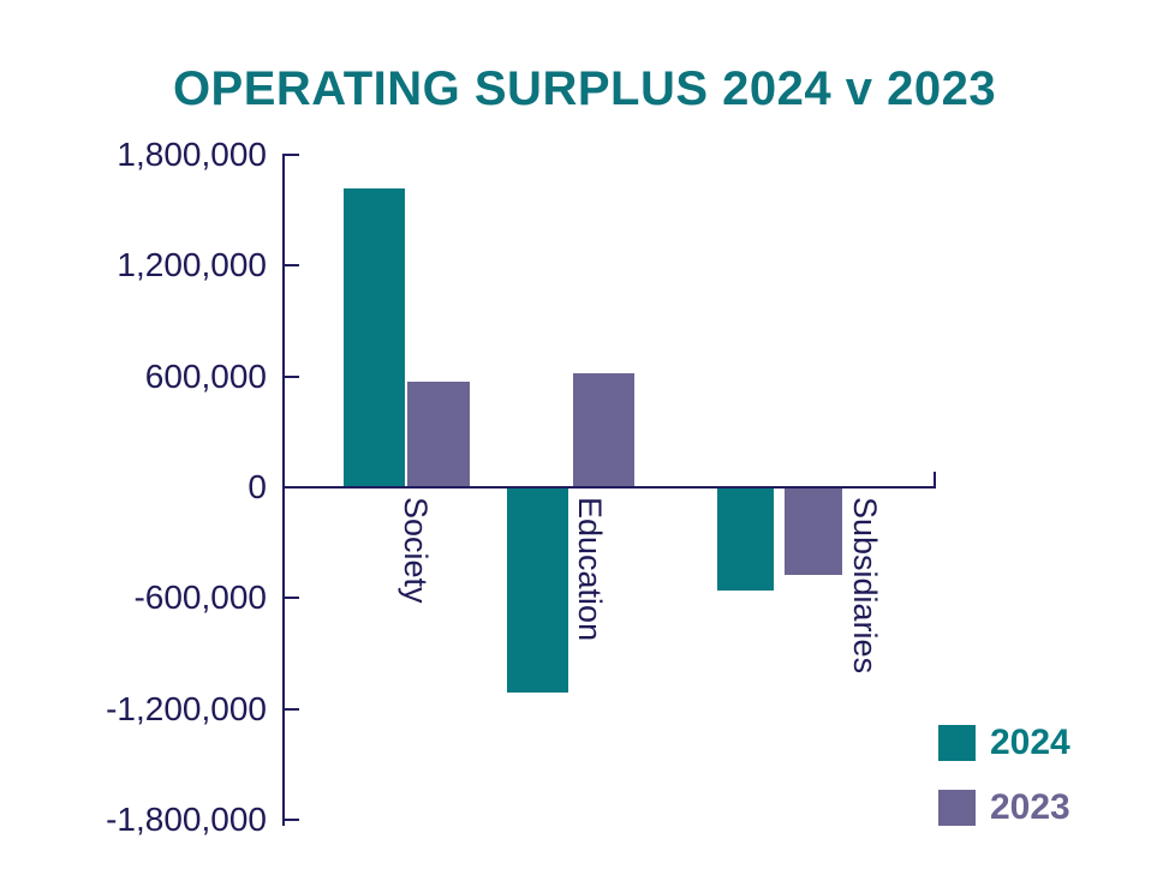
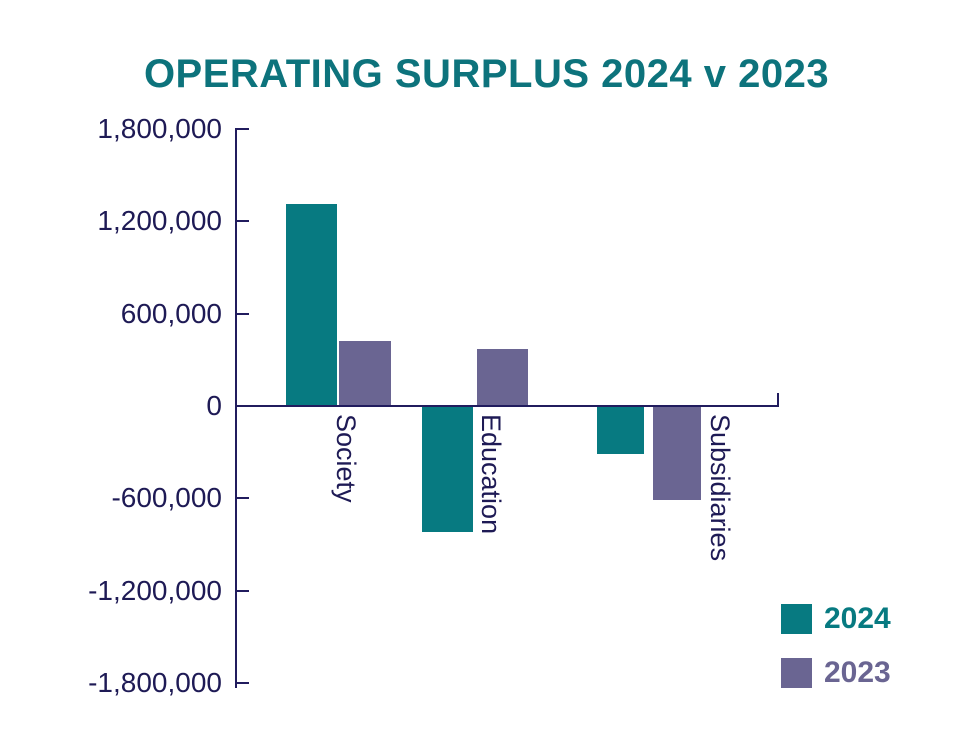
2024/Society: 1620000 -> 1310000
2023/Society: 580000 -> 420000
2024/Education: -1110000 -> -820000
2023/Education: 620000 -> 370000
2024/Subsidiaries: -560000 -> -310000
2023/Subsidiaries: -480000 -> -610000
